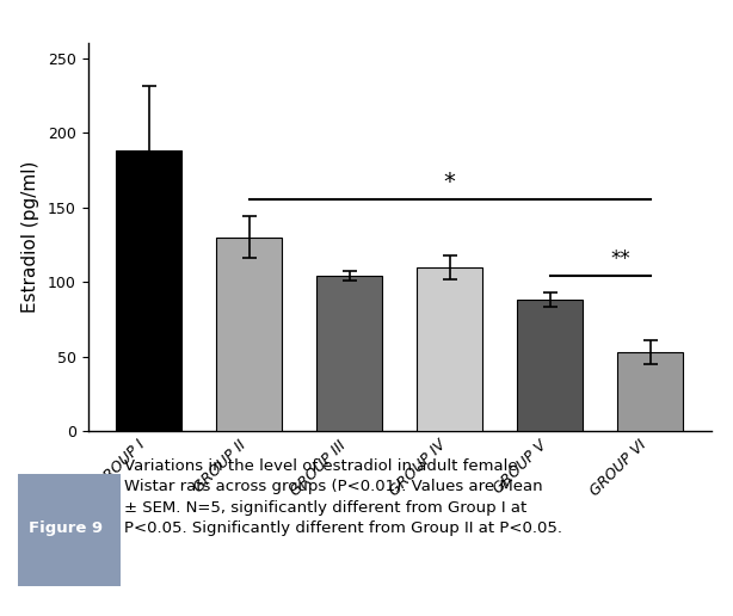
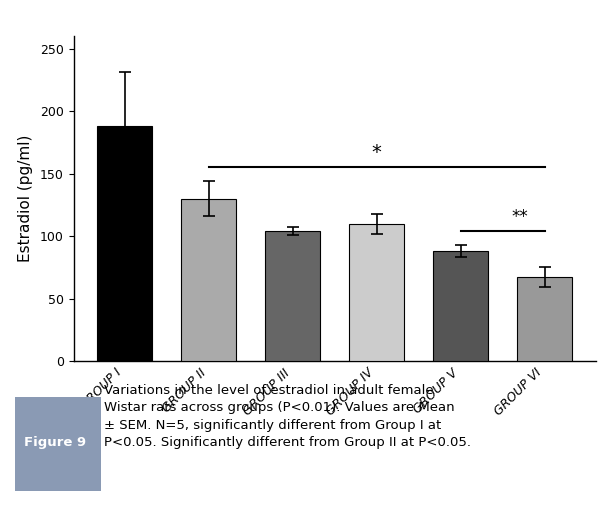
GROUP VI: 53 -> 67
